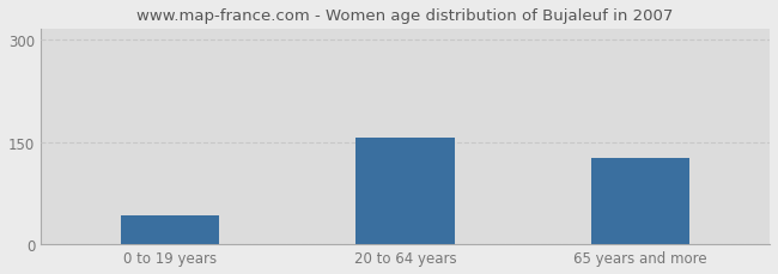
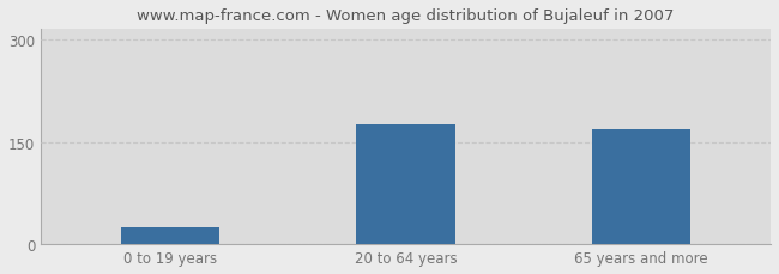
0 to 19 years: 42 -> 25
20 to 64 years: 156 -> 175
65 years and more: 126 -> 168
